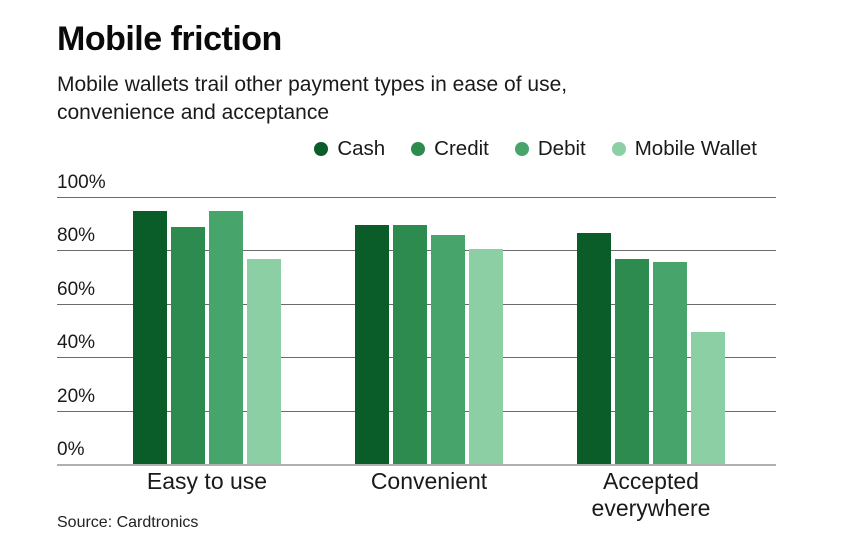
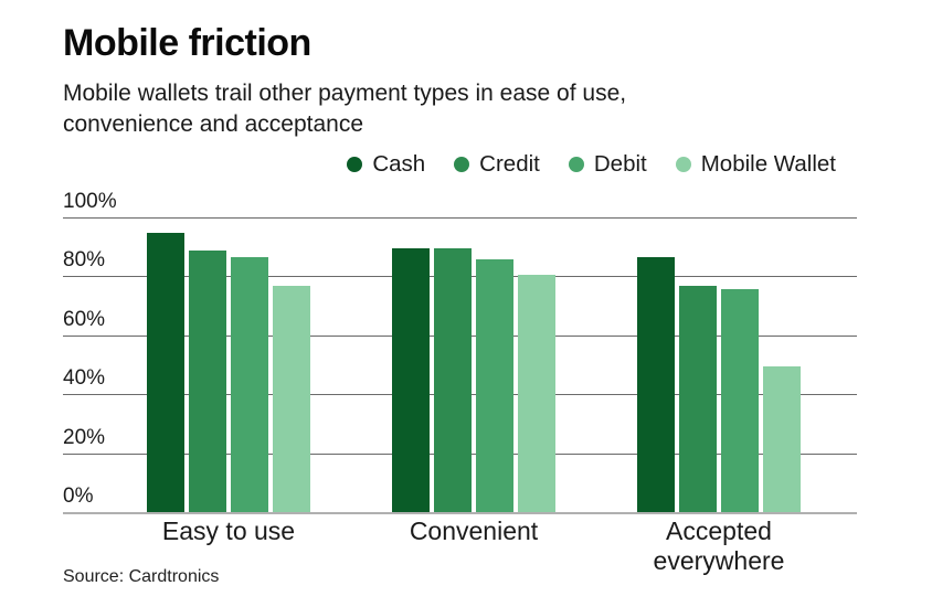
Debit/Easy to use: 95% -> 87%
